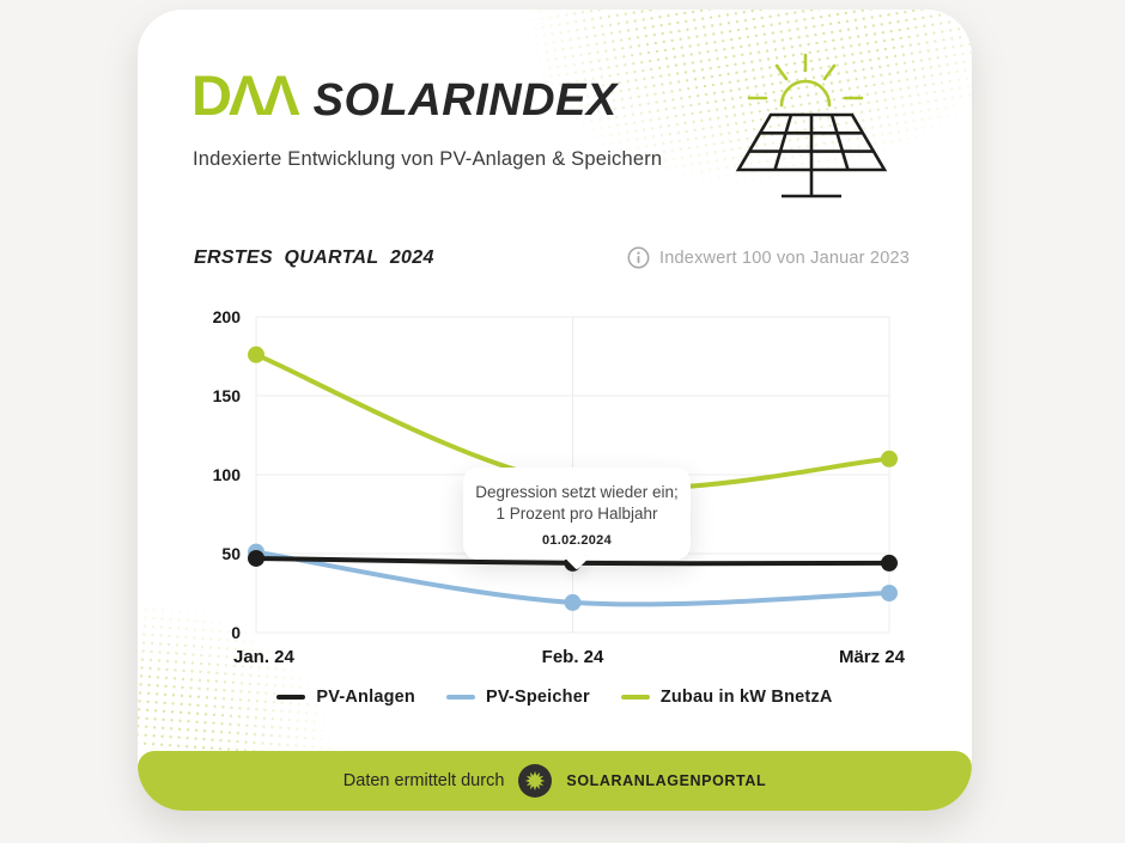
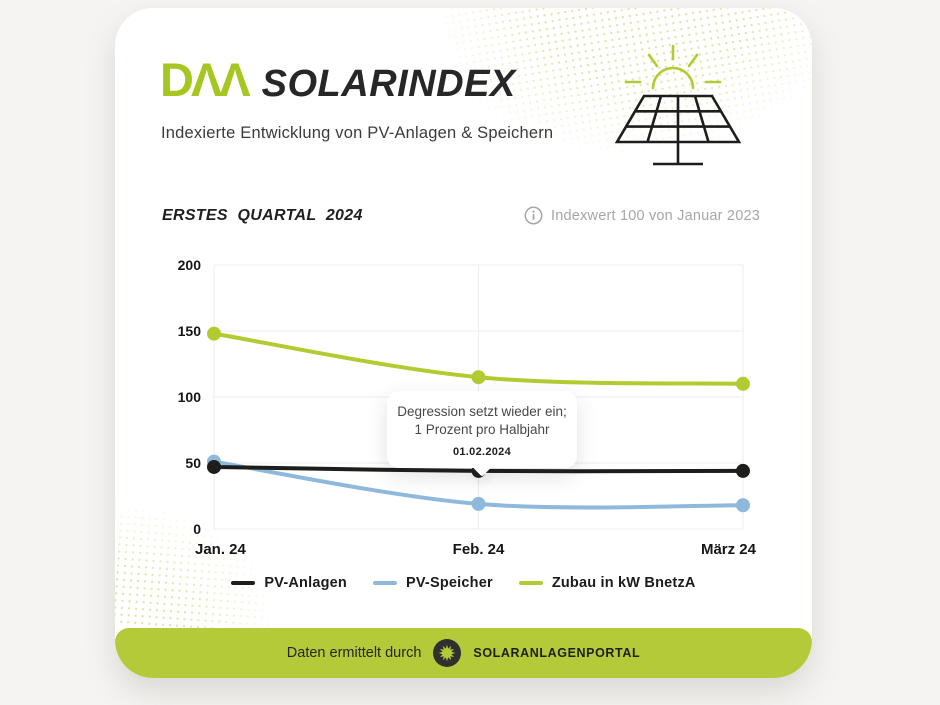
Zubau in kW BnetzA/Jan. 24: 176 -> 148
Zubau in kW BnetzA/Feb. 24: 94 -> 115
PV-Speicher/März 24: 25 -> 18
